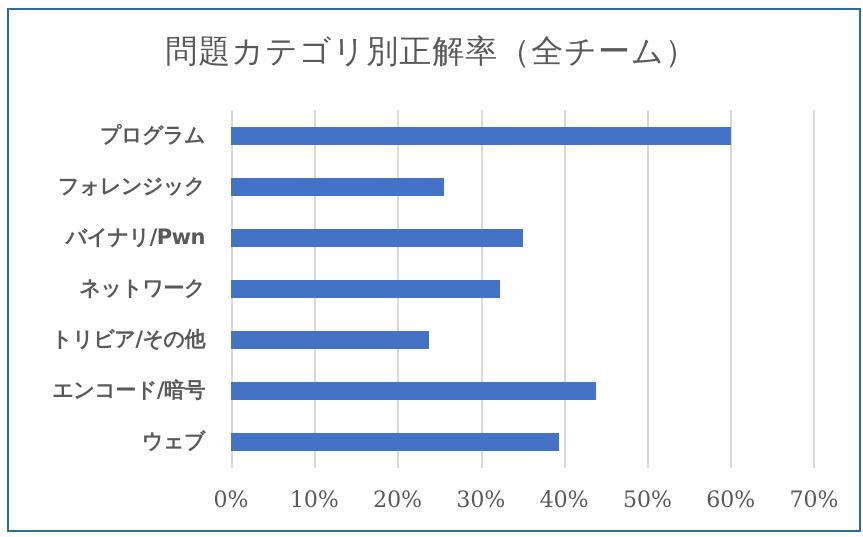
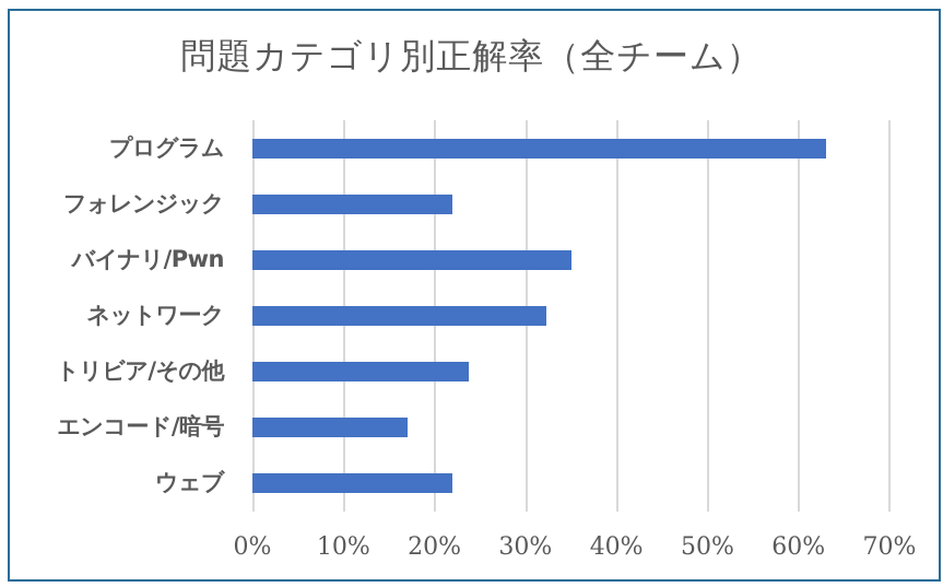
プログラム: 60% -> 63%
フォレンジック: 26% -> 22%
エンコード/暗号: 44% -> 17%
ウェブ: 39% -> 22%
